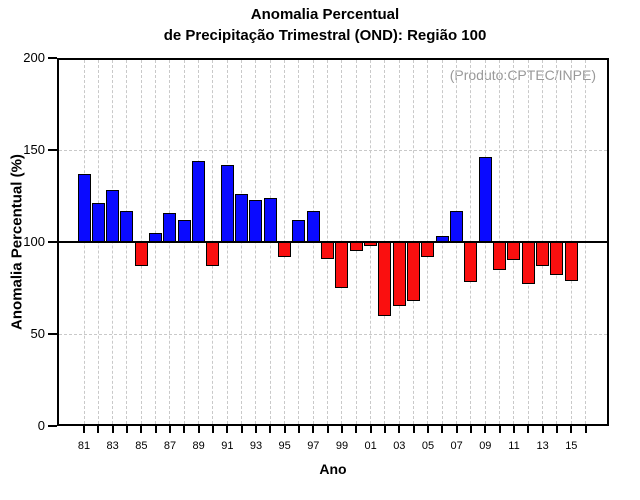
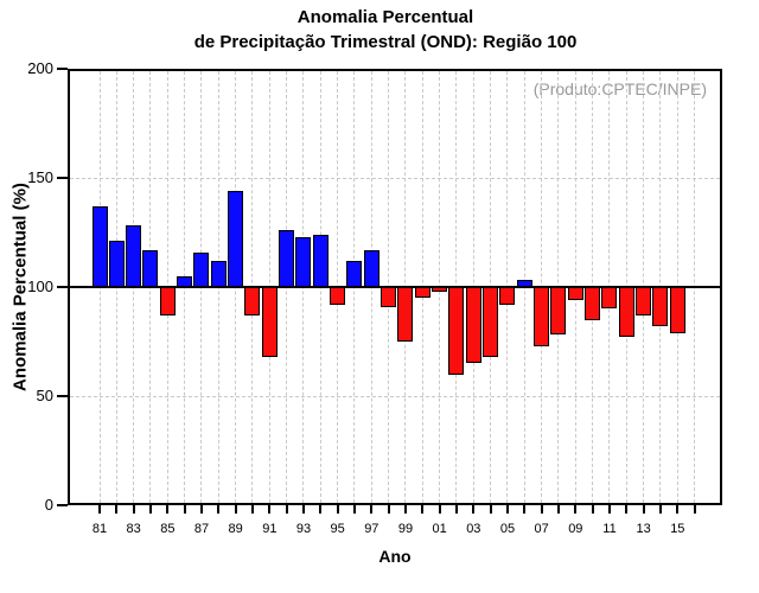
91: 142 -> 68
07: 117 -> 73
09: 146 -> 94
